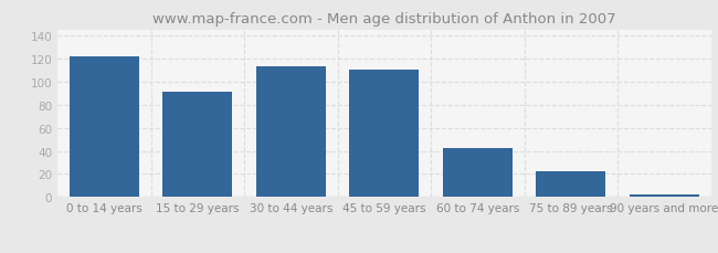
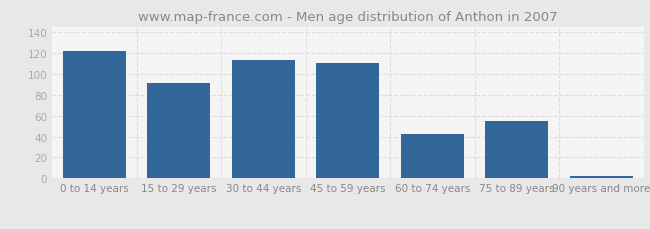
75 to 89 years: 22 -> 55
